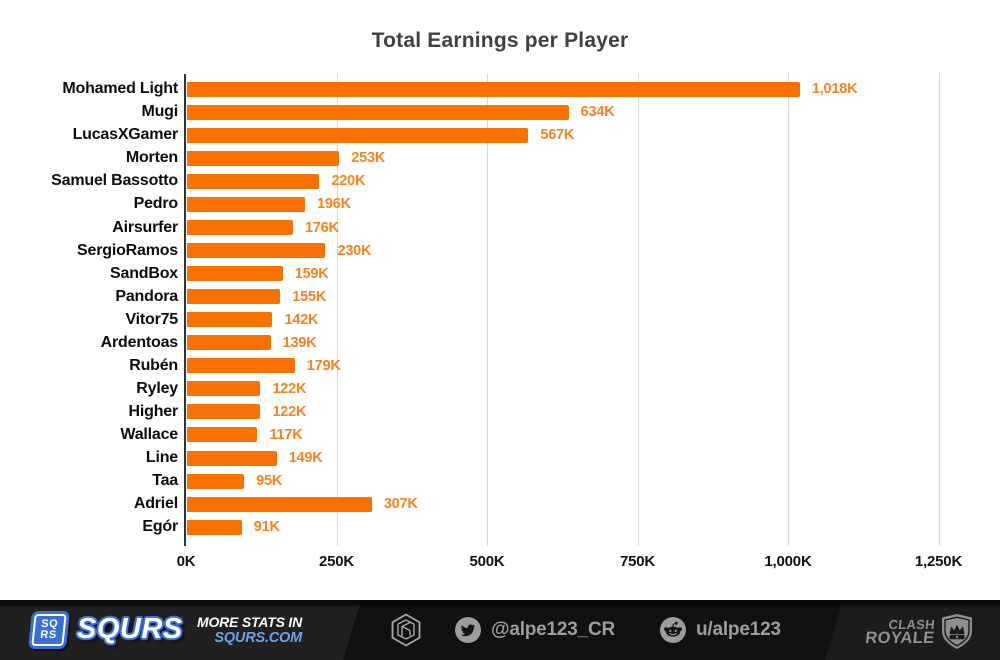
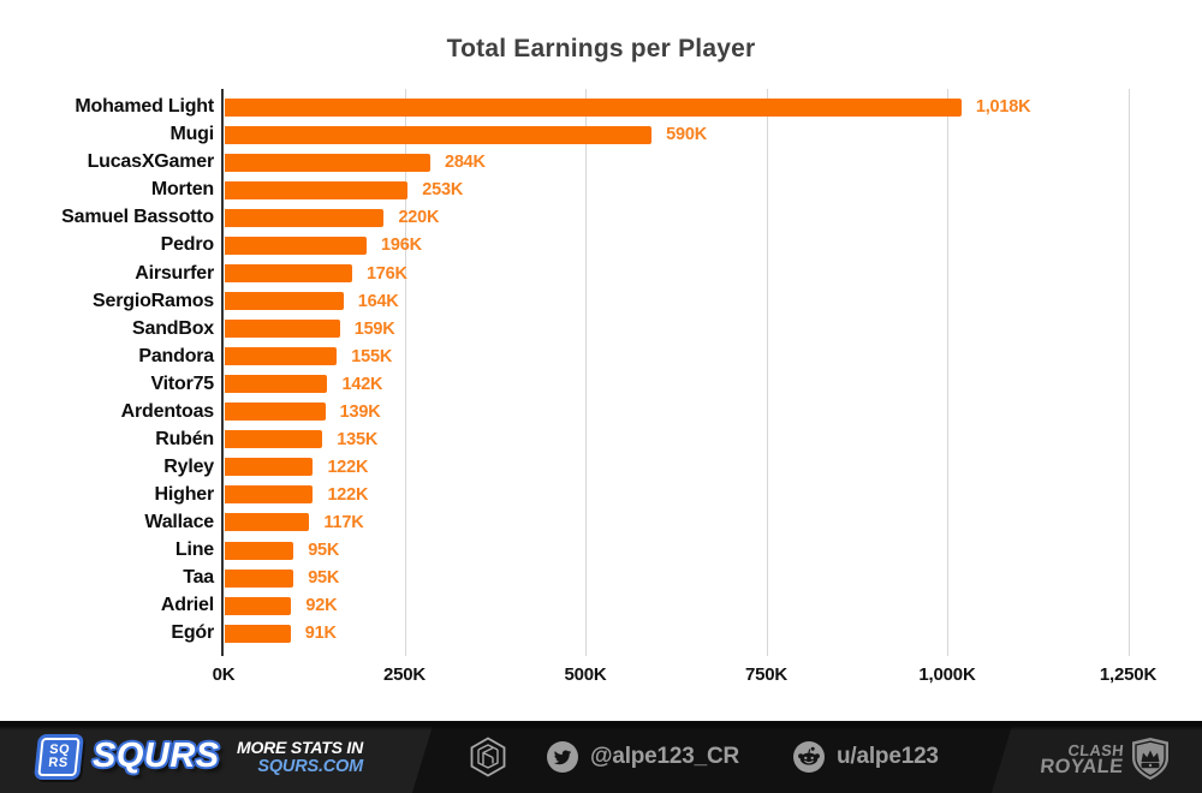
Mugi: 634K -> 590K
LucasXGamer: 567K -> 284K
SergioRamos: 230K -> 164K
Rubén: 179K -> 135K
Line: 149K -> 95K
Adriel: 307K -> 92K
